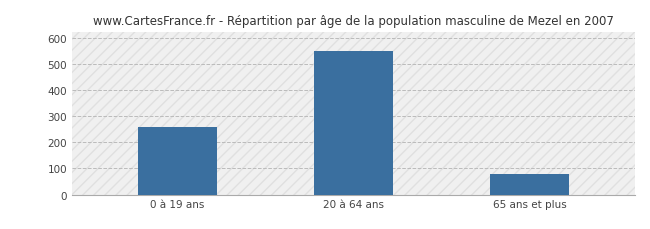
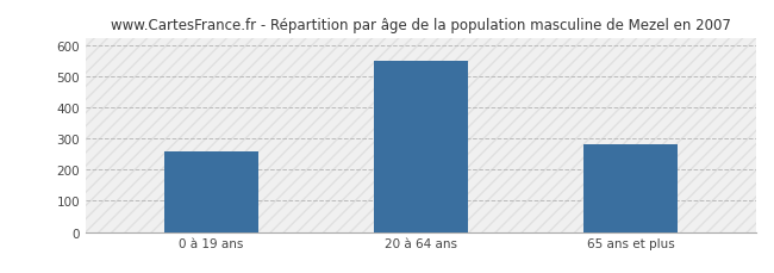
65 ans et plus: 80 -> 280
